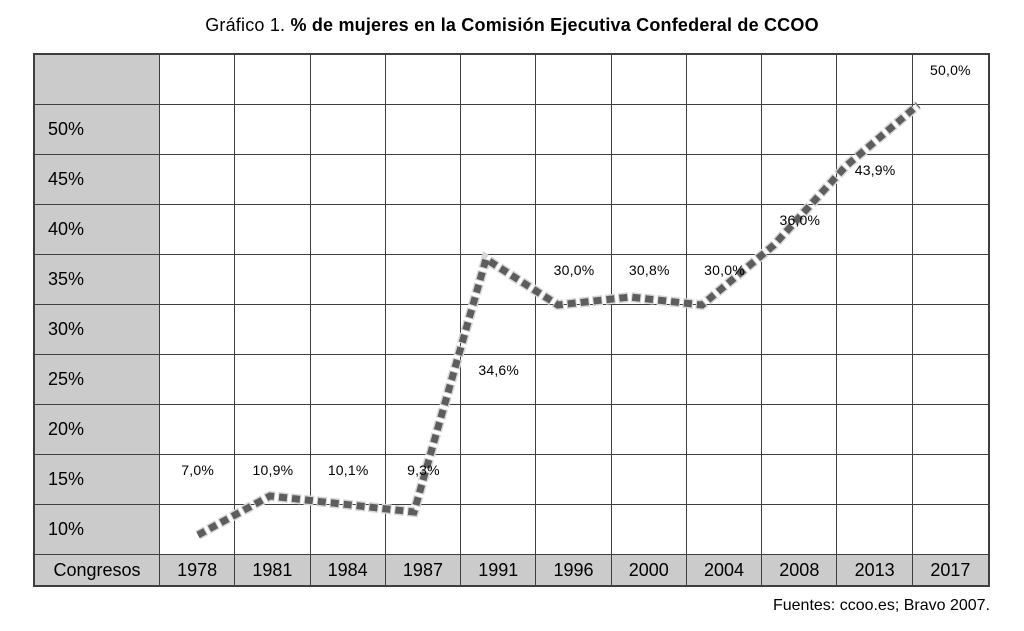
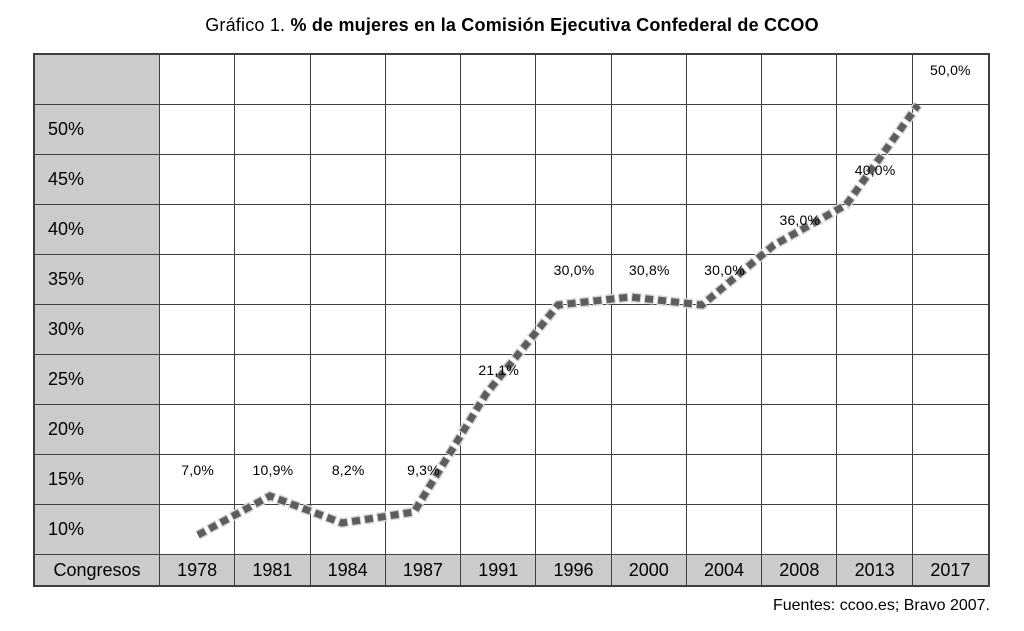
1984: 10,1% -> 8,2%
1991: 34,6% -> 21,1%
2013: 43,9% -> 40,0%
